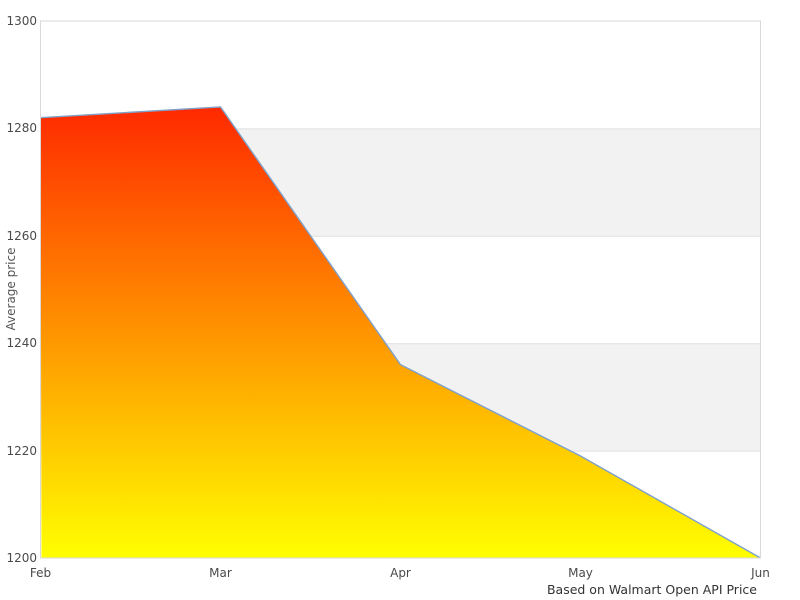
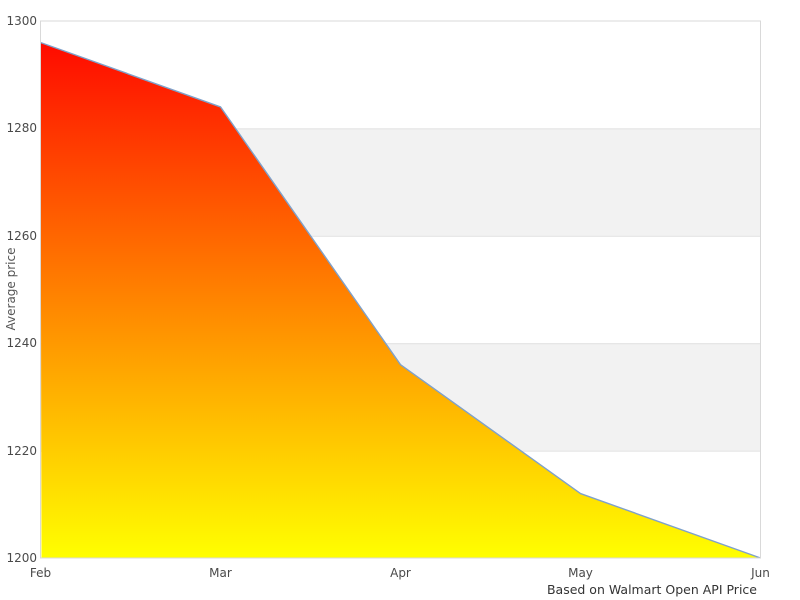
Feb: 1282 -> 1296
May: 1219 -> 1212
